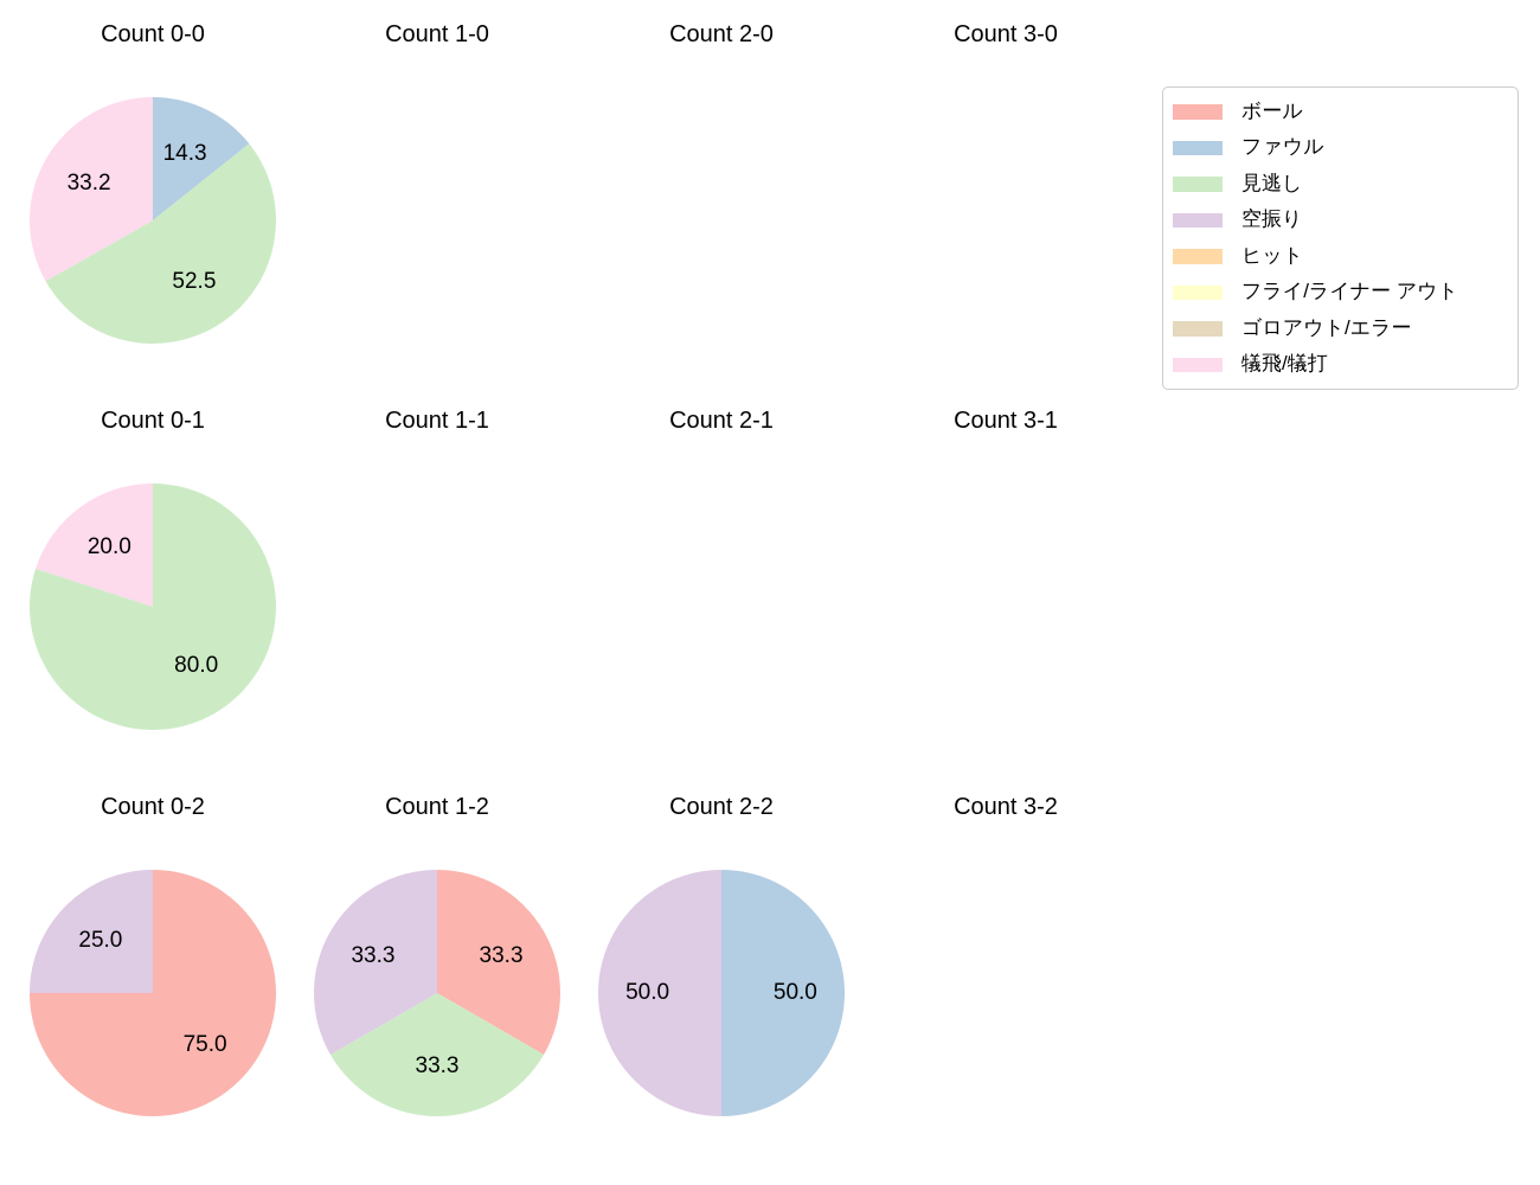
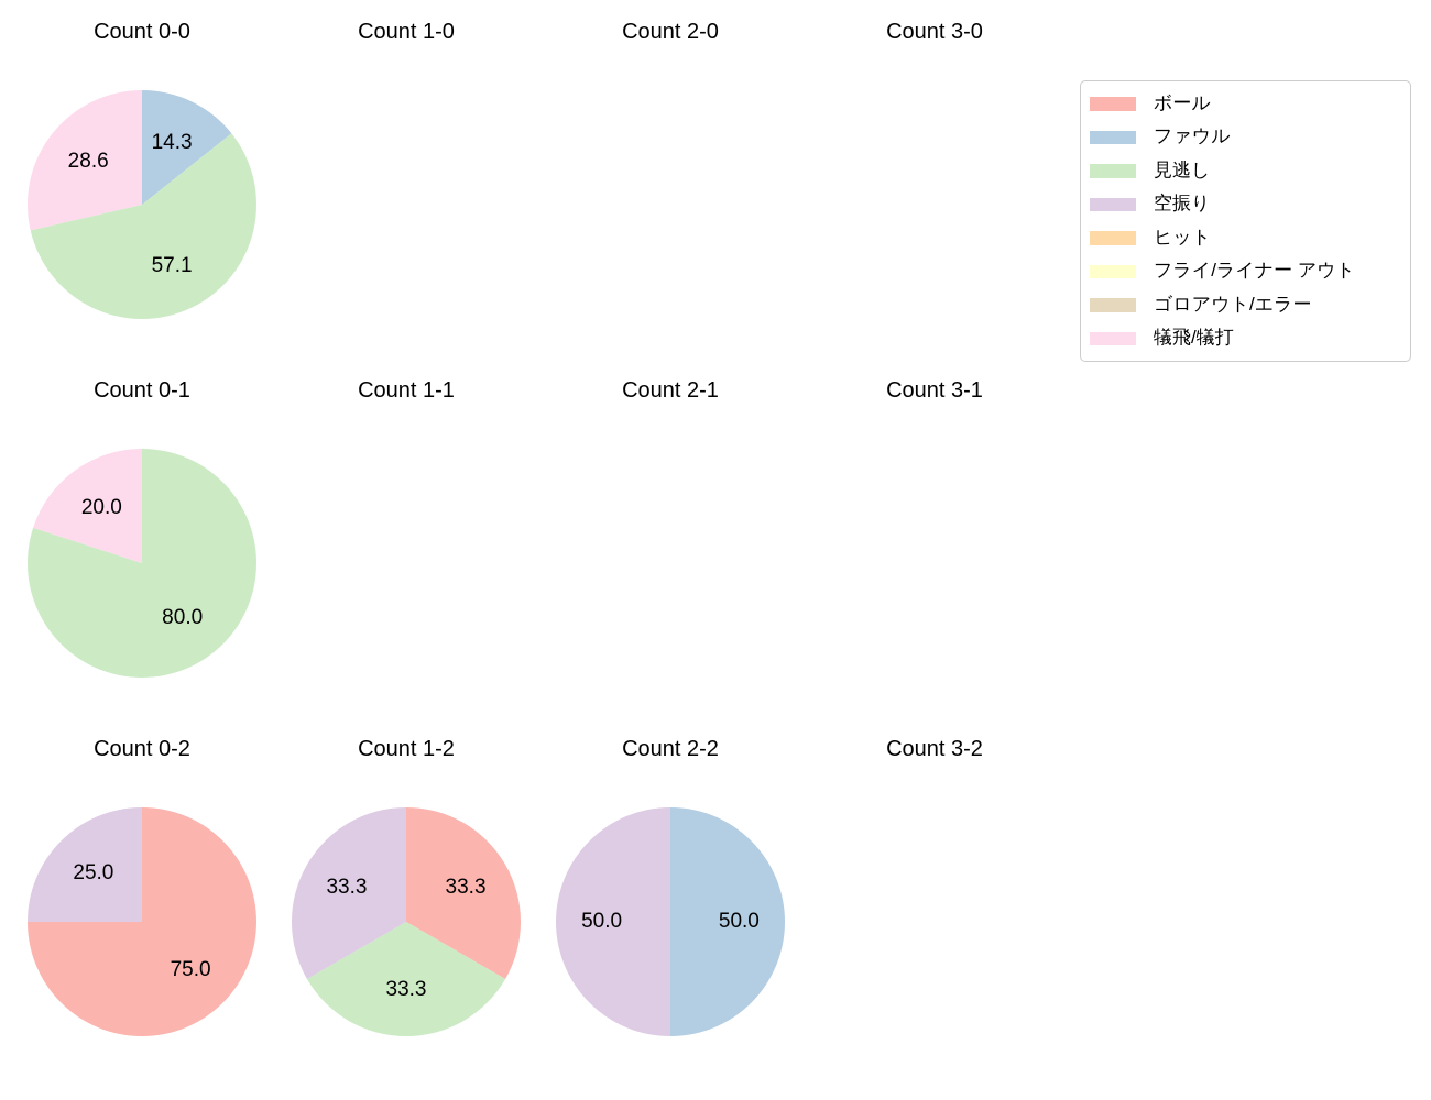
Count 0-0/見逃し: 52.5 -> 57.1
Count 0-0/犠飛/犠打: 33.2 -> 28.6
